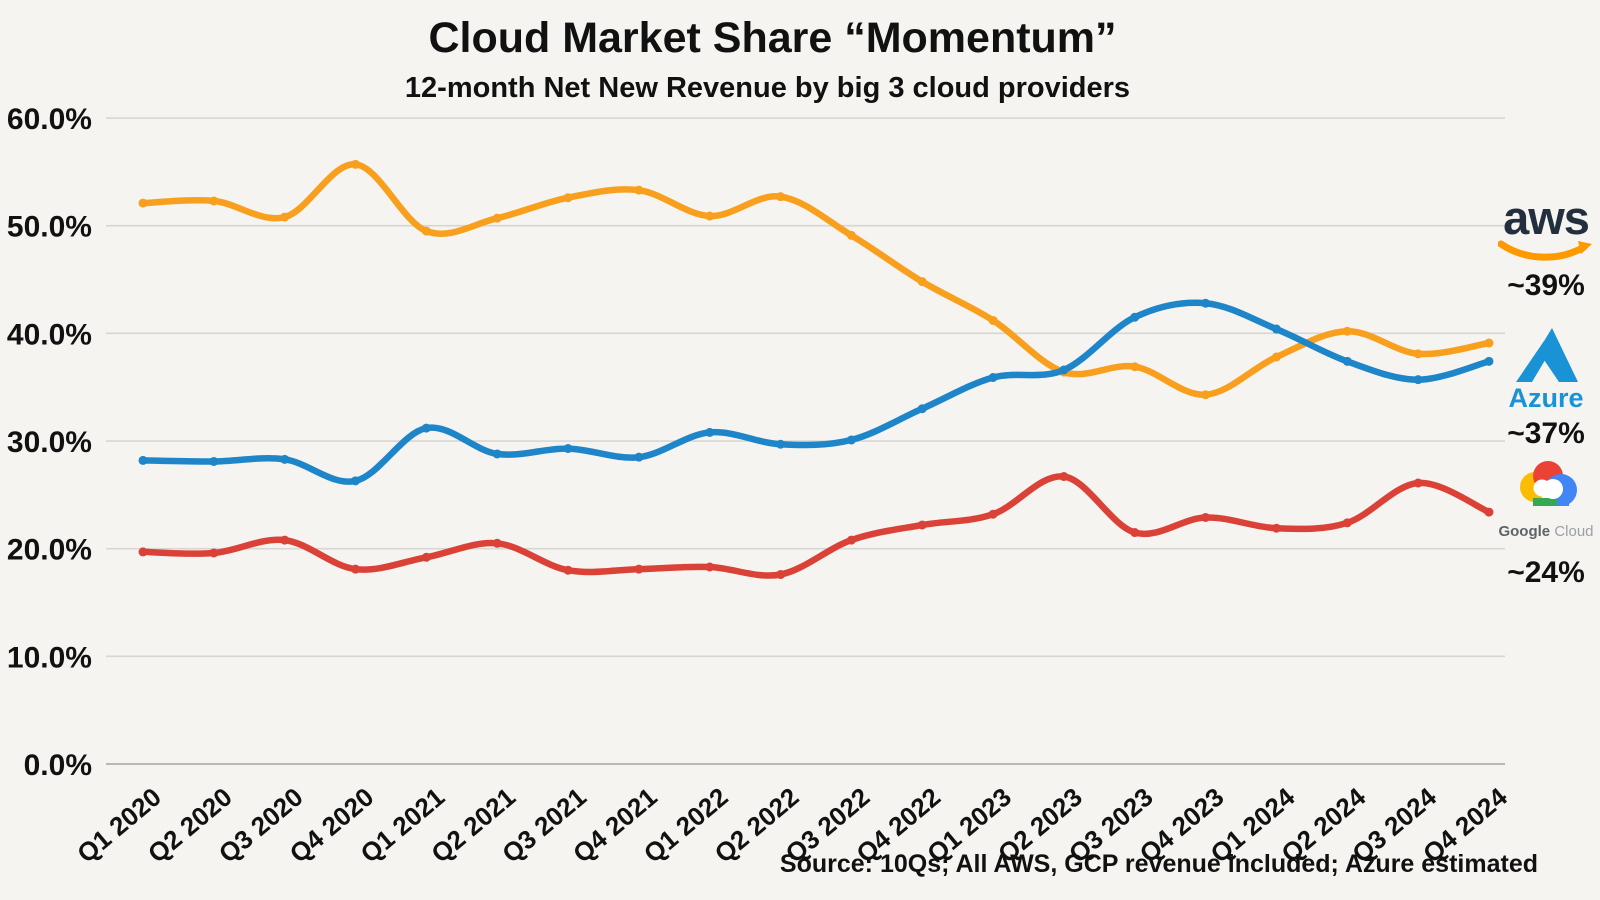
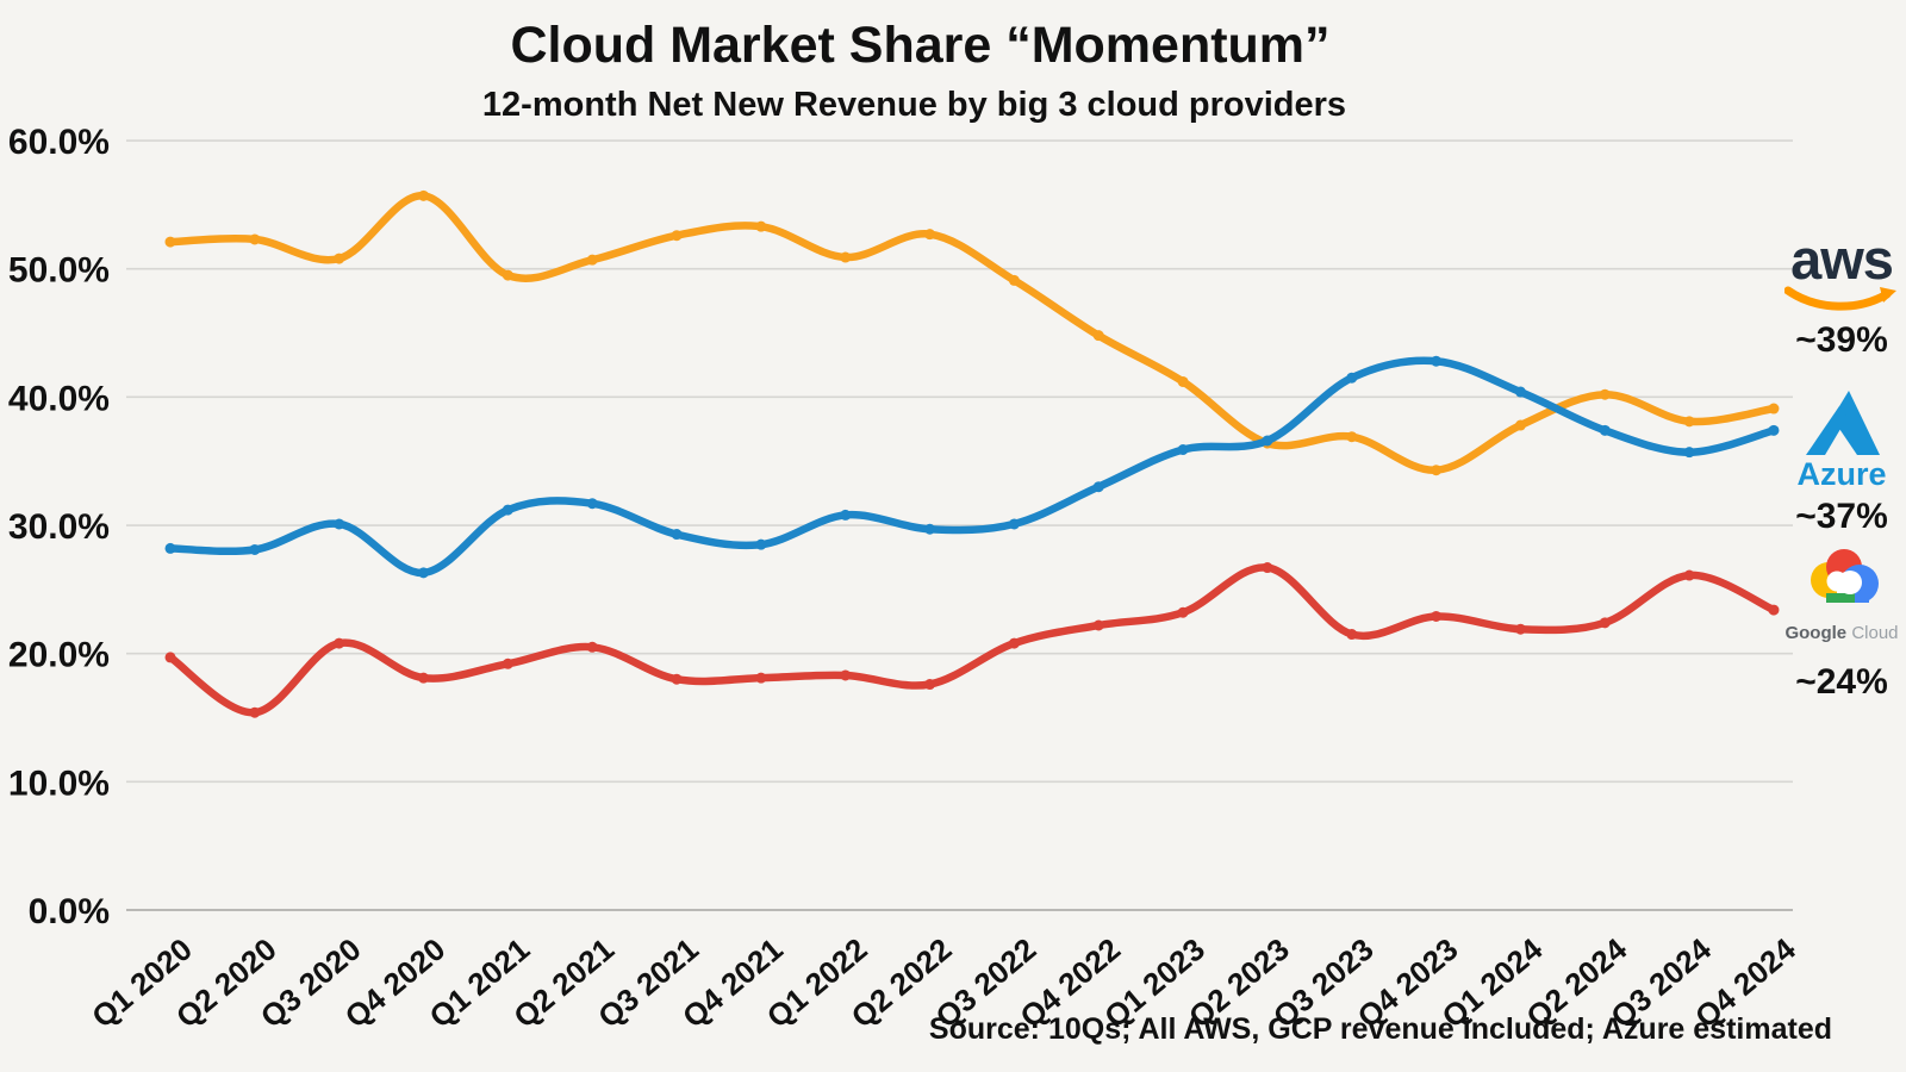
Google Cloud/Q2 2020: 19.6% -> 15.4%
Azure/Q3 2020: 28.3% -> 30.1%
Azure/Q2 2021: 28.8% -> 31.7%
